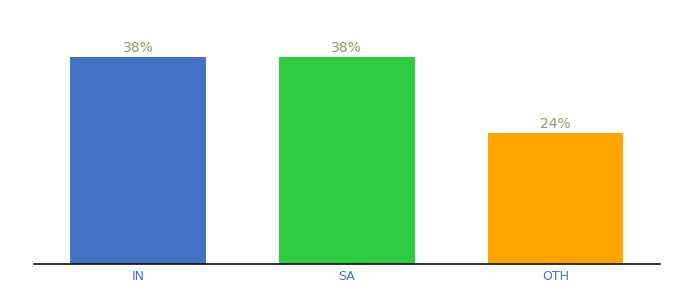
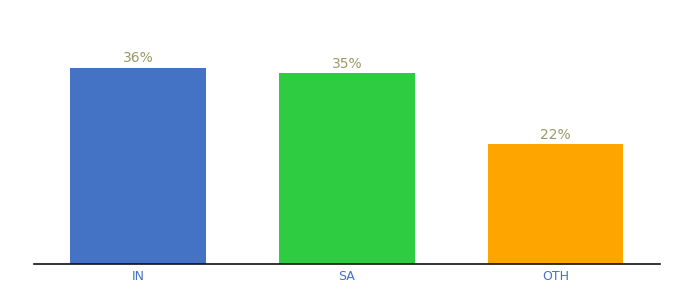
IN: 38% -> 36%
SA: 38% -> 35%
OTH: 24% -> 22%
